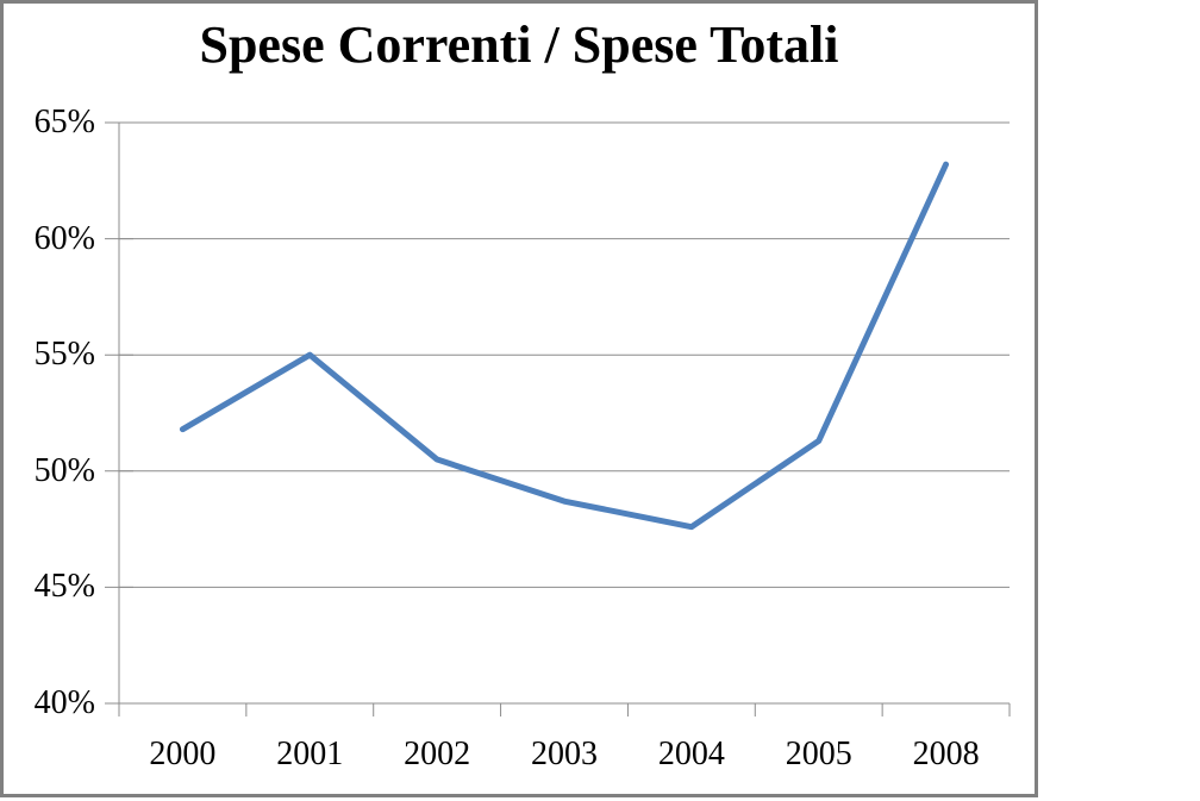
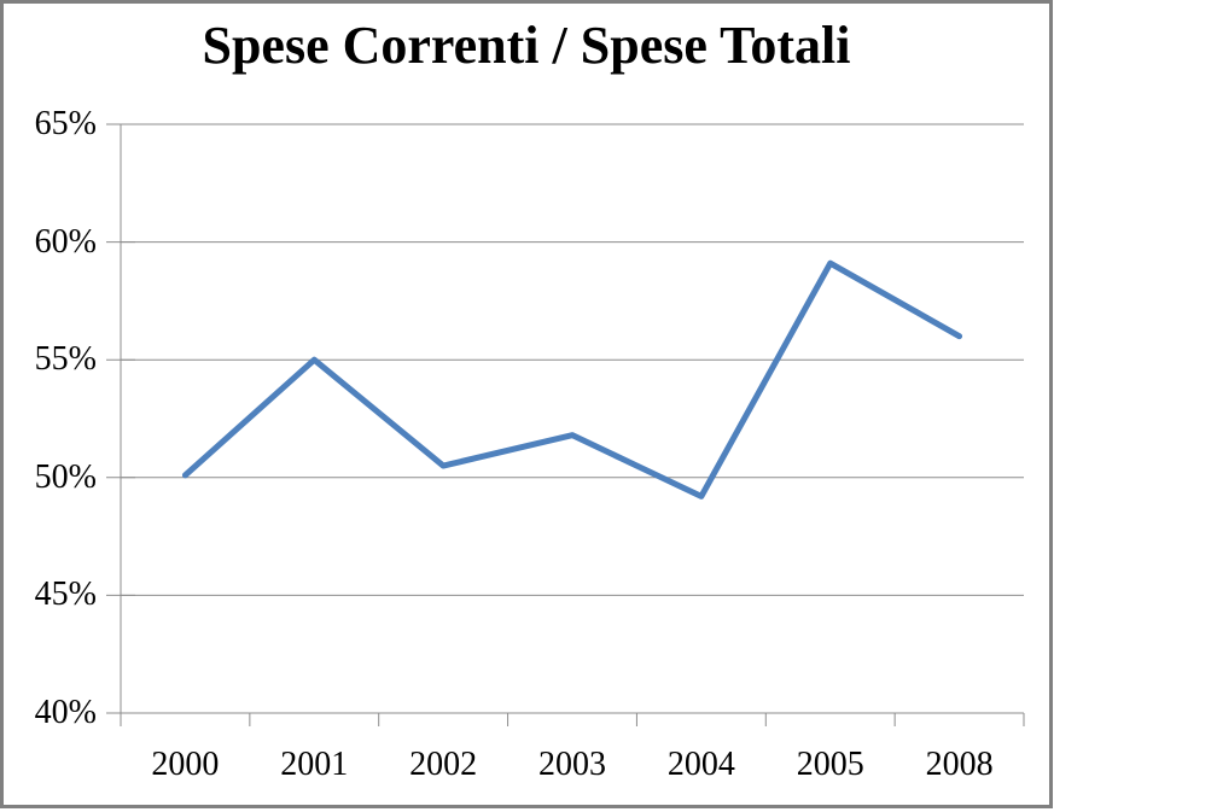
2000: 51.8% -> 50.1%
2003: 48.7% -> 51.8%
2004: 47.6% -> 49.2%
2005: 51.3% -> 59.1%
2008: 63.2% -> 56.0%
